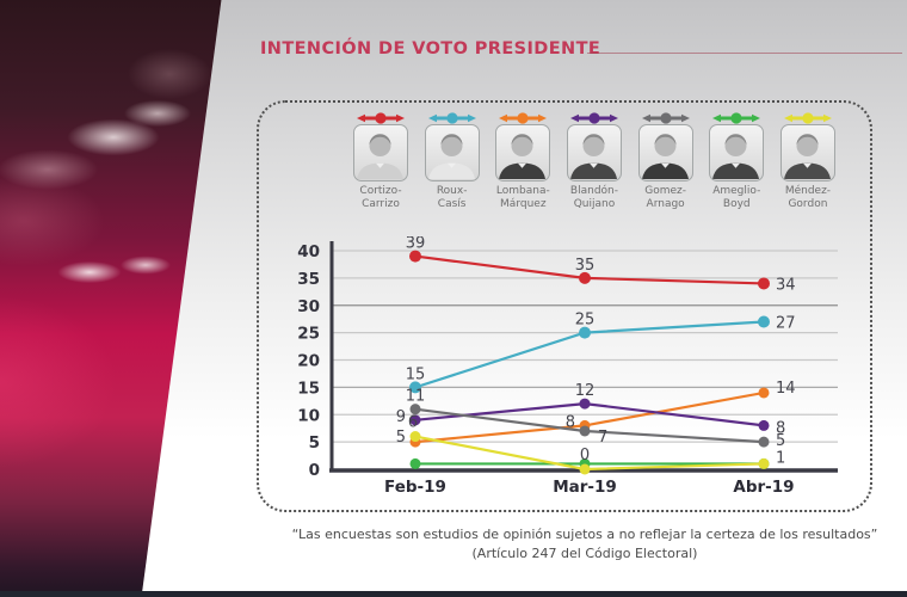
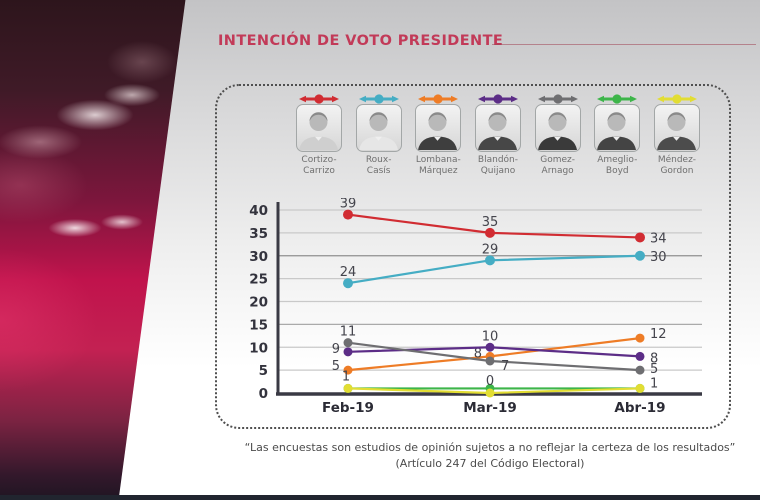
Roux-Casís/Feb-19: 15 -> 24
Méndez-Gordon/Feb-19: 6 -> 1
Roux-Casís/Mar-19: 25 -> 29
Blandón-Quijano/Mar-19: 12 -> 10
Roux-Casís/Abr-19: 27 -> 30
Lombana-Márquez/Abr-19: 14 -> 12
